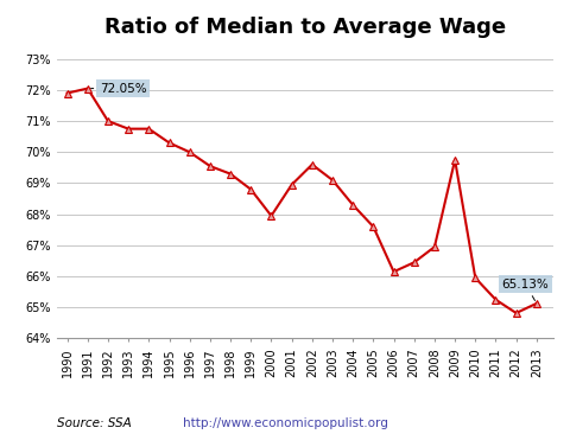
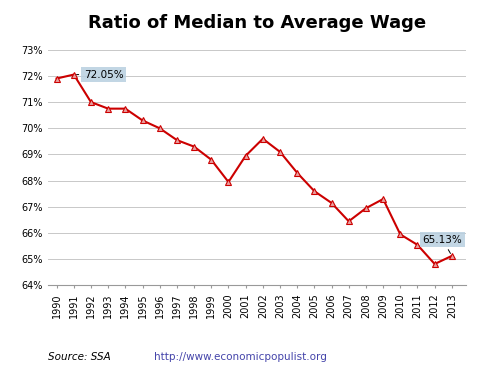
2006: 66.15% -> 67.15%
2009: 69.75% -> 67.30%
2011: 65.25% -> 65.55%
